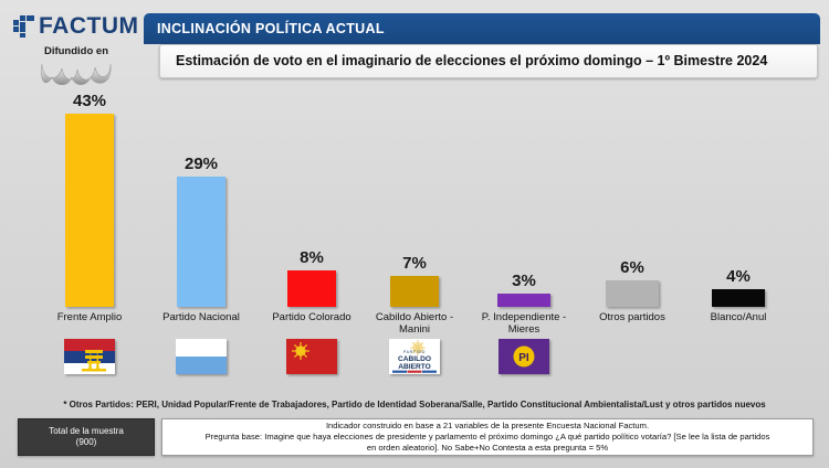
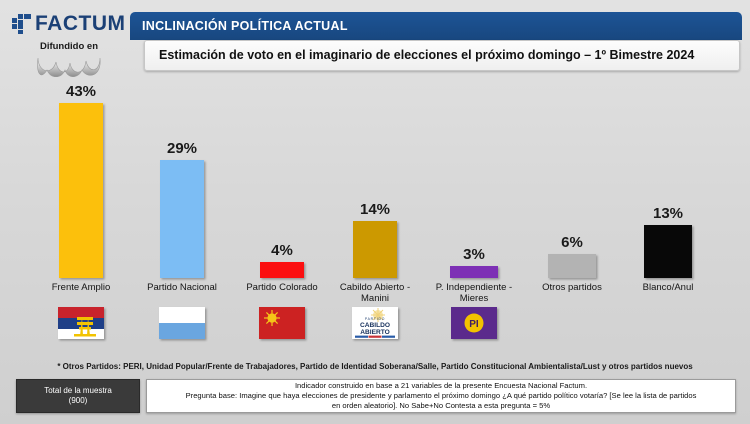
Partido Colorado: 8% -> 4%
Cabildo Abierto - Manini: 7% -> 14%
Blanco/Anul: 4% -> 13%
